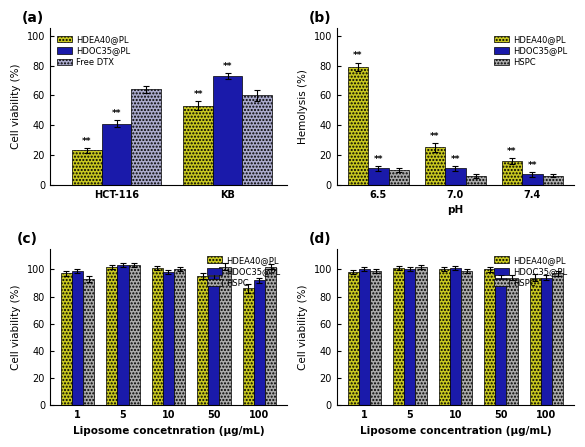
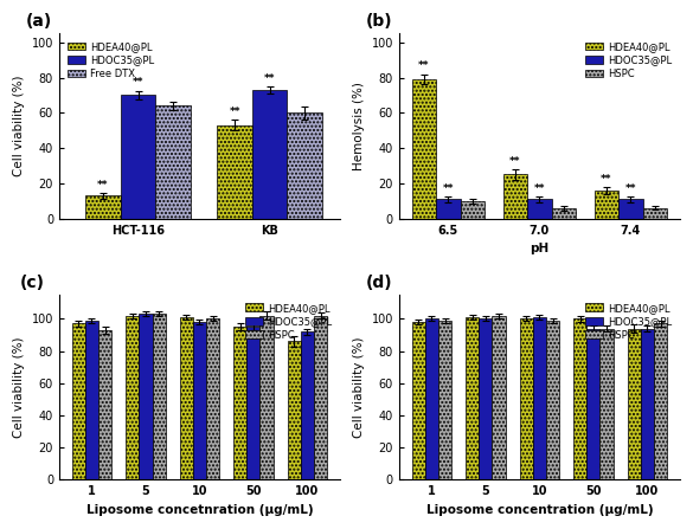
HDEA40@PL/HCT-116: 23 -> 13
HDOC35@PL/HCT-116: 41 -> 70
HDOC35@PL/7.4: 7 -> 11
